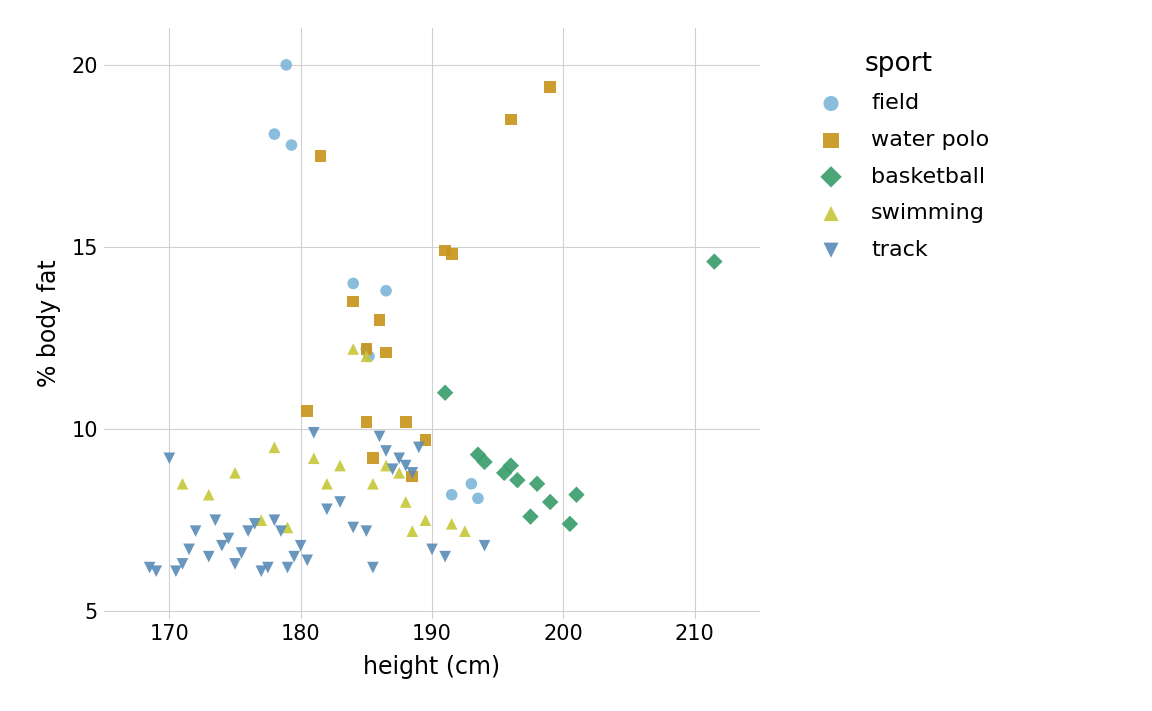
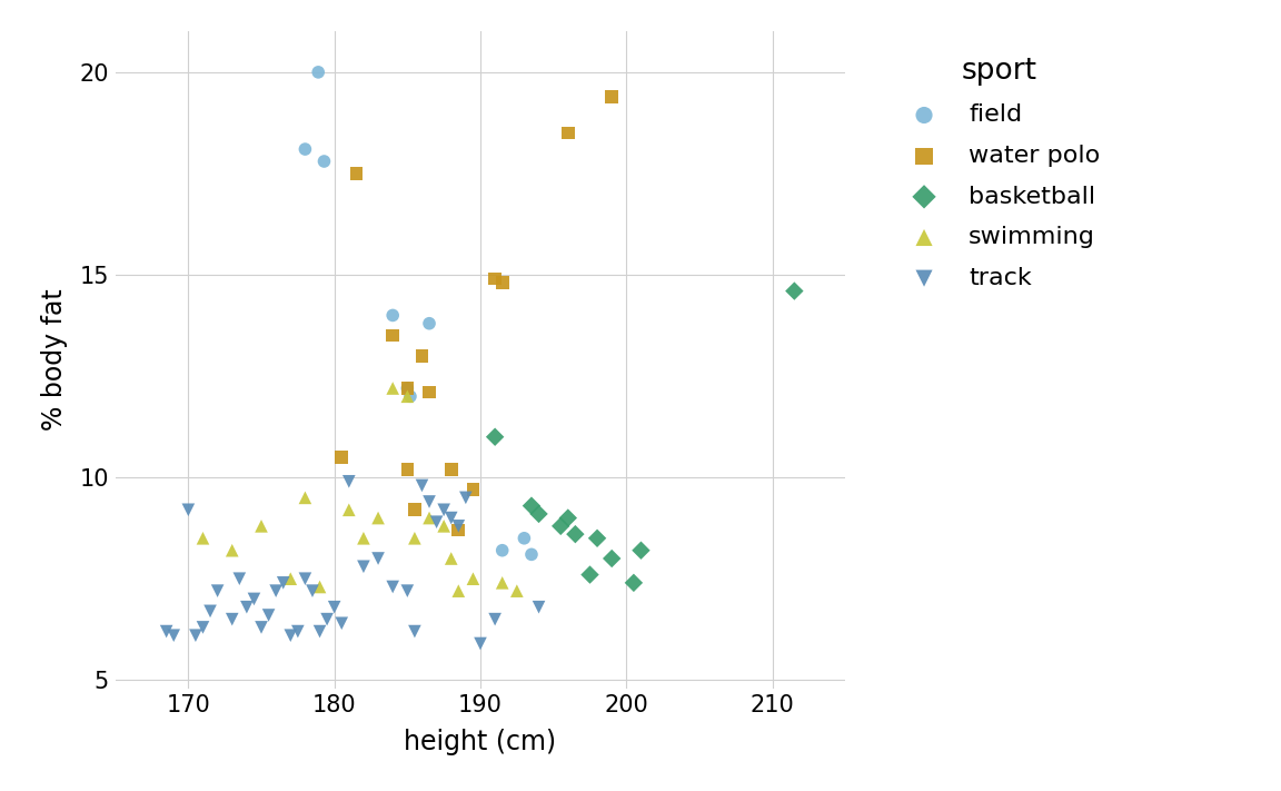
track/190: 6.7 -> 5.9
